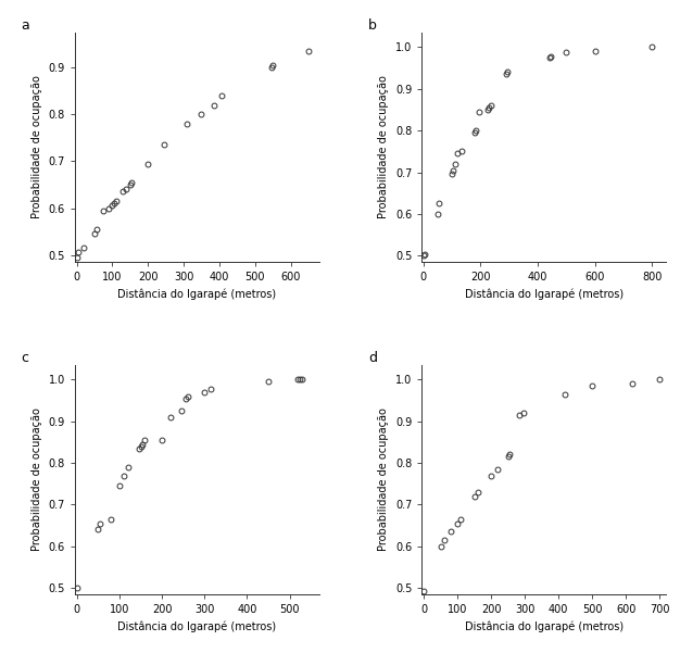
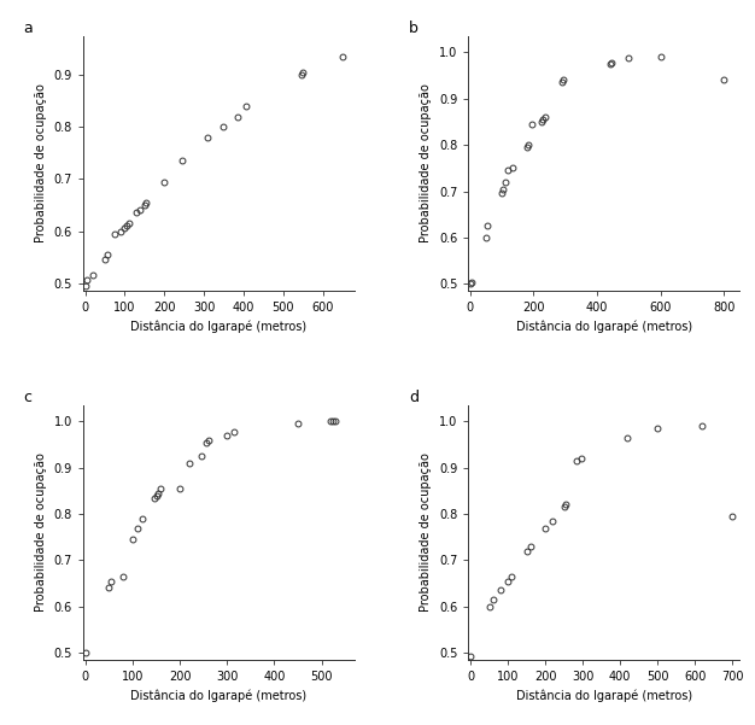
800: 1.000 -> 0.940
700: 1.000 -> 0.795
